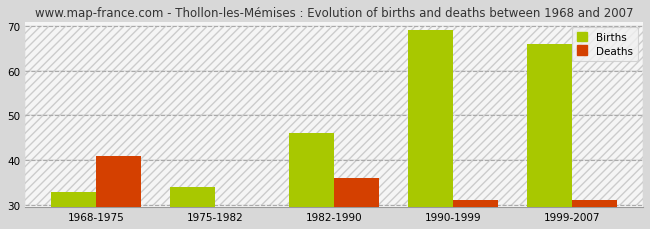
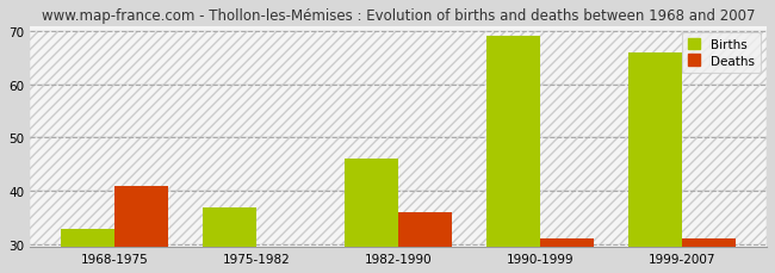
Births/1975-1982: 34 -> 37
